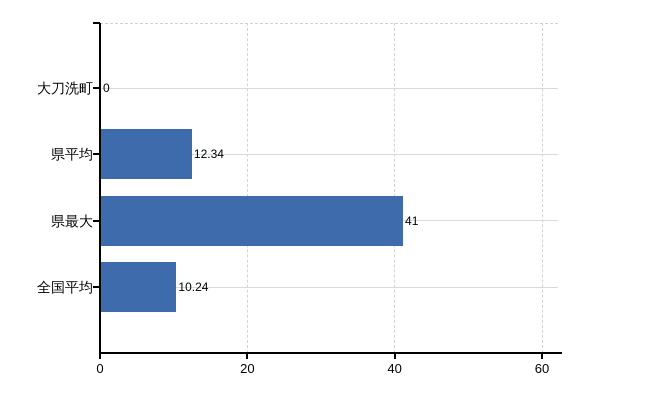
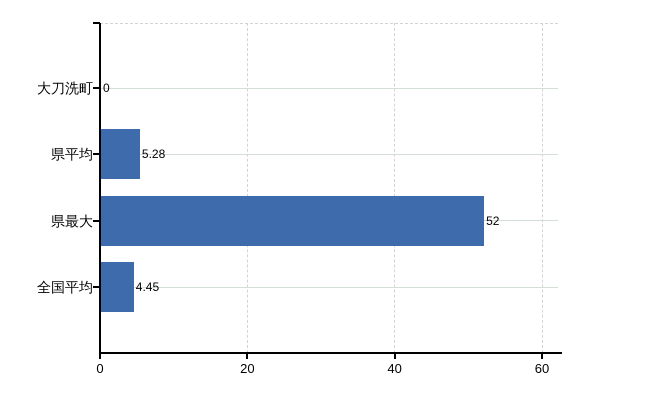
県平均: 12.34 -> 5.28
県最大: 41 -> 52
全国平均: 10.24 -> 4.45
